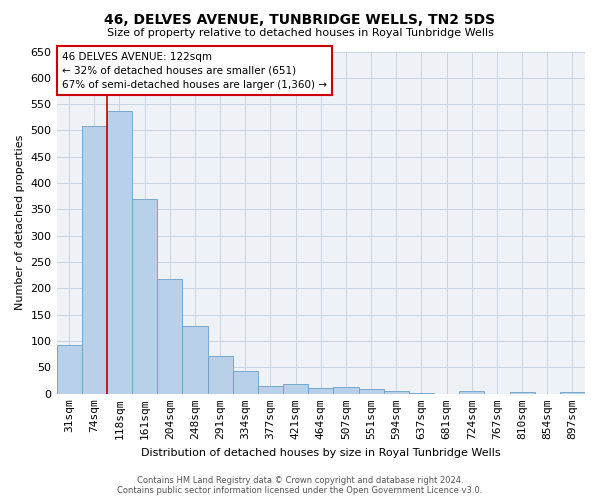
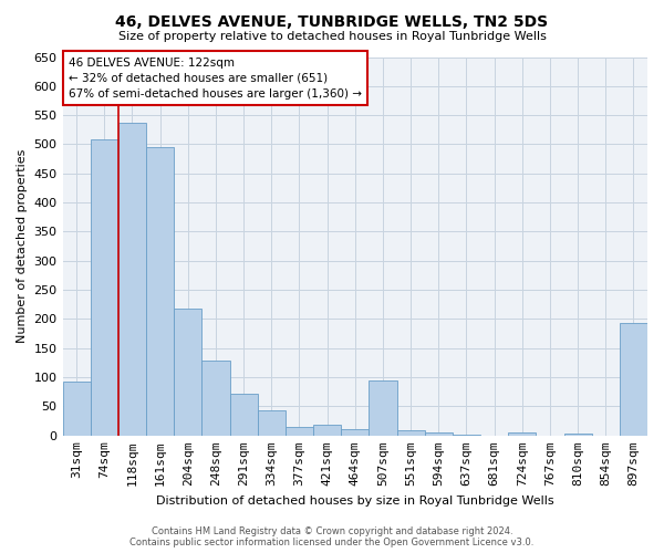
161sqm: 369 -> 496
507sqm: 12 -> 94
897sqm: 4 -> 194
